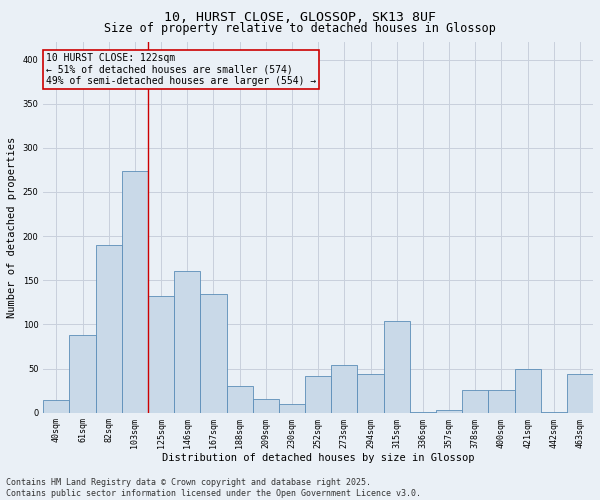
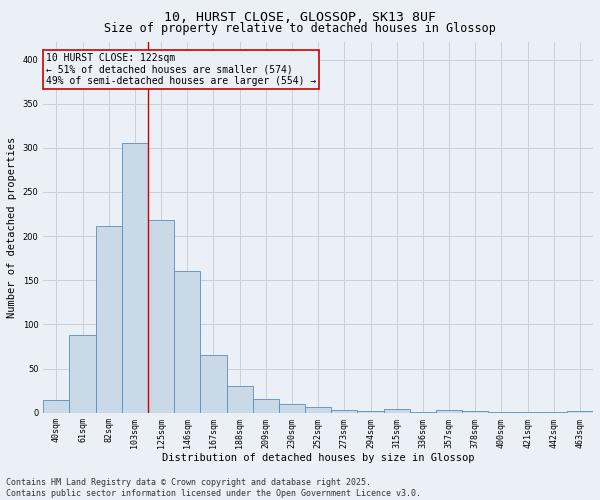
82sqm: 190 -> 212
103sqm: 274 -> 305
125sqm: 132 -> 218
167sqm: 134 -> 65
252sqm: 42 -> 6
273sqm: 54 -> 3
294sqm: 44 -> 2
315sqm: 104 -> 4
378sqm: 26 -> 2
400sqm: 26 -> 1
421sqm: 50 -> 1
463sqm: 44 -> 2
